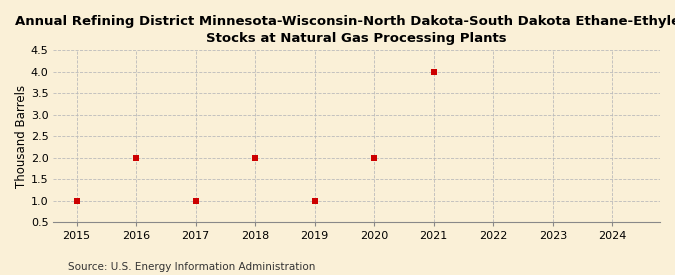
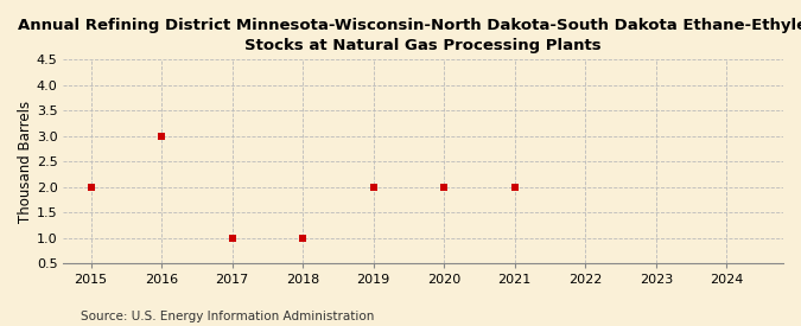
2015: 1 -> 2
2016: 2 -> 3
2018: 2 -> 1
2019: 1 -> 2
2021: 4 -> 2
